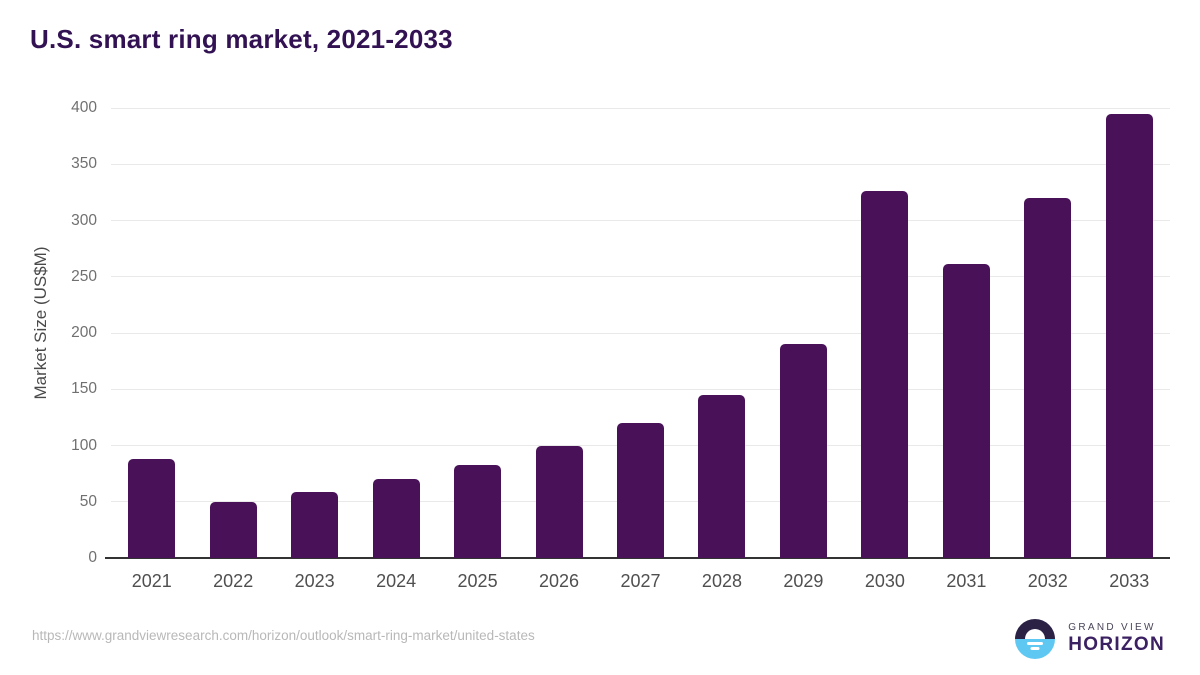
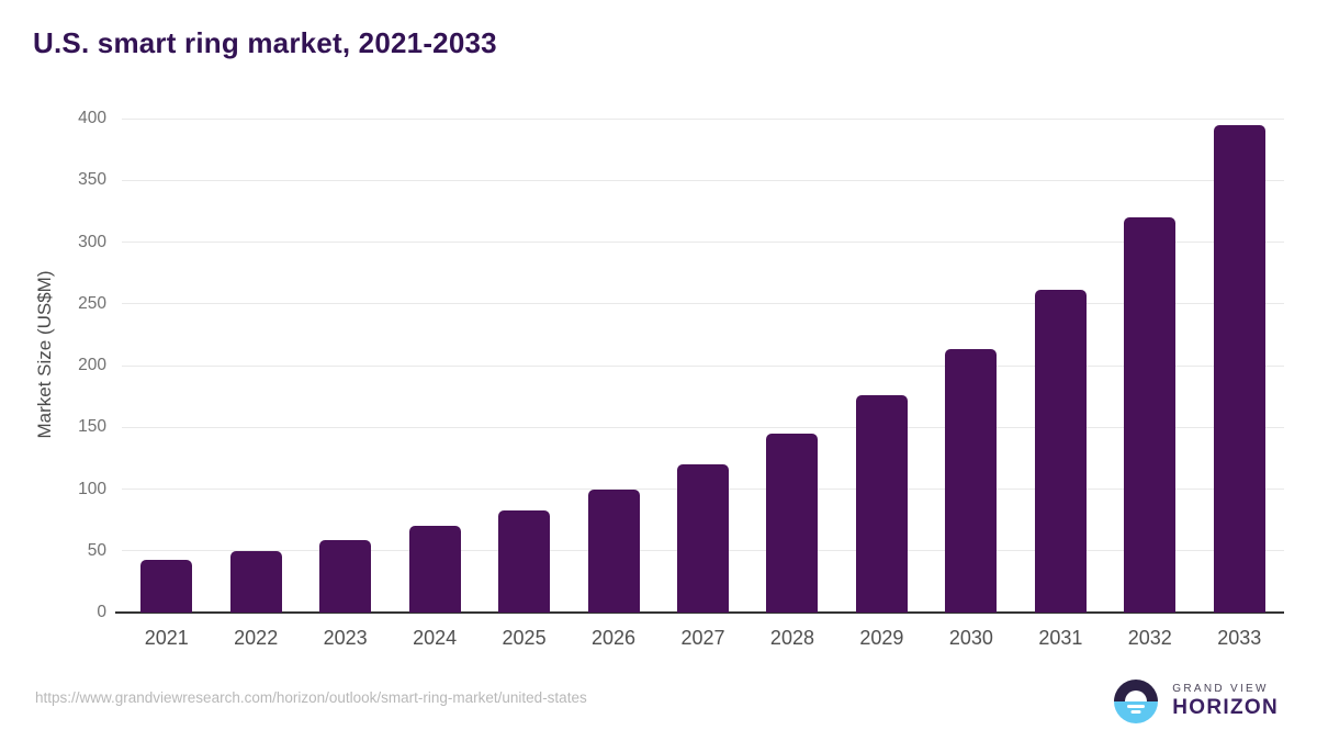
2021: 88 -> 43
2029: 190 -> 176
2030: 326 -> 213
